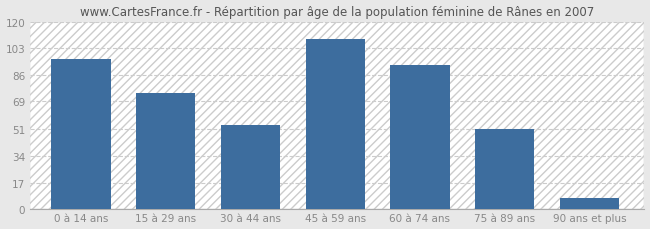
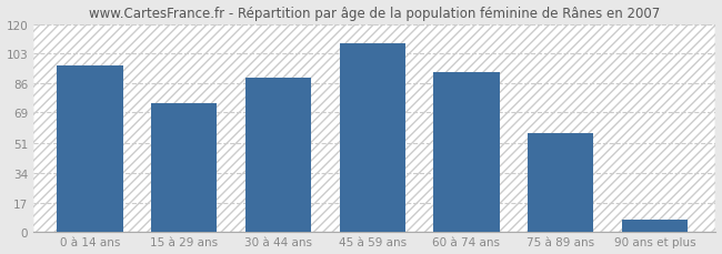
30 à 44 ans: 54 -> 89
75 à 89 ans: 51 -> 57
